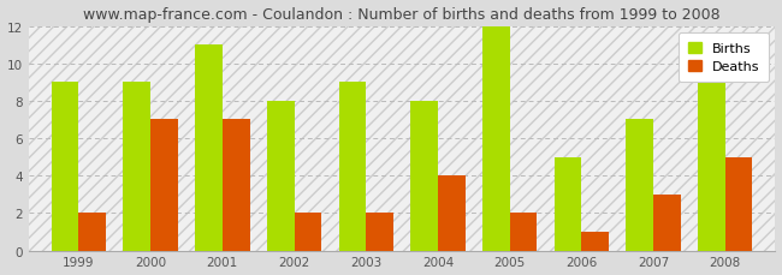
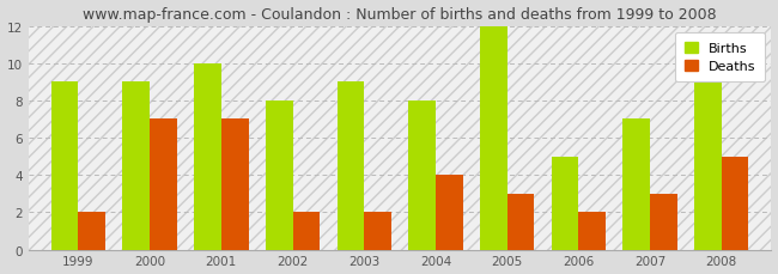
Births/2001: 11 -> 10
Deaths/2005: 2 -> 3
Deaths/2006: 1 -> 2
